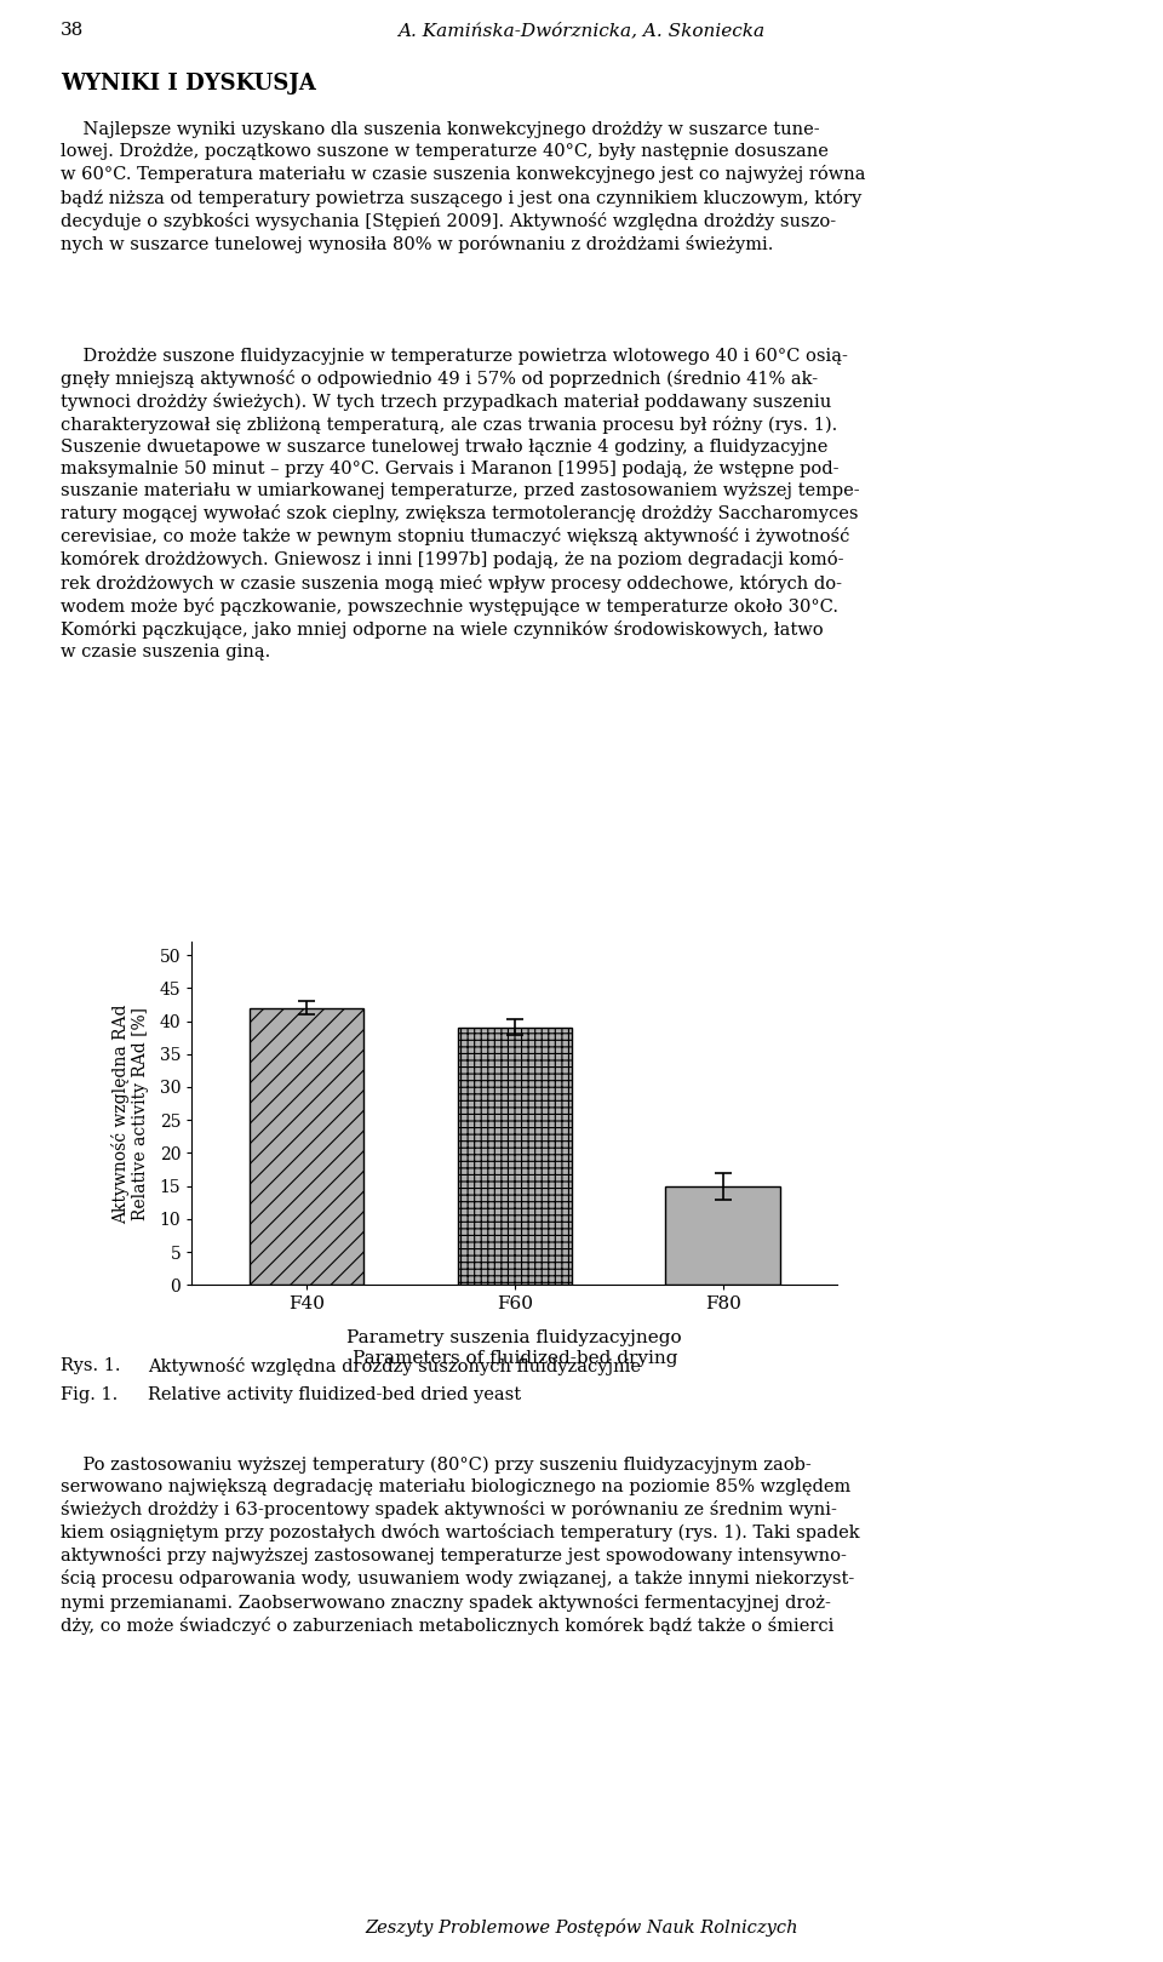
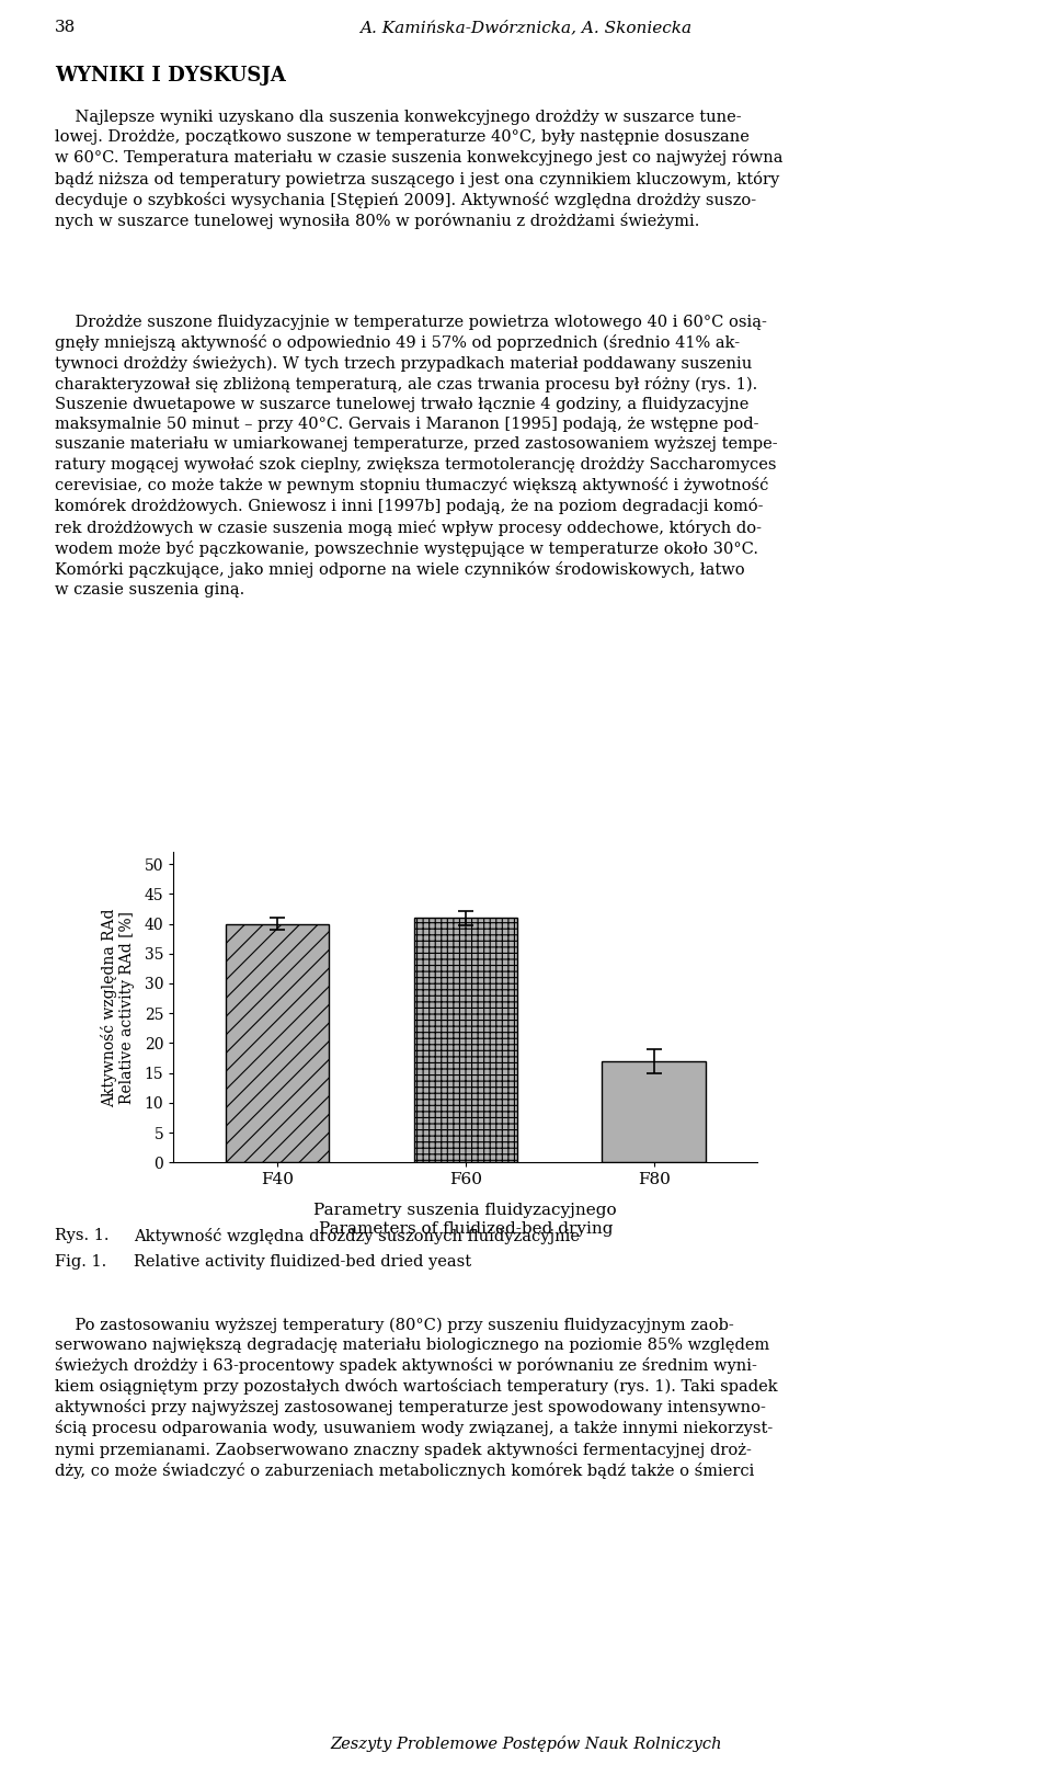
F40: 42 -> 40
F60: 39 -> 41
F80: 15 -> 17
